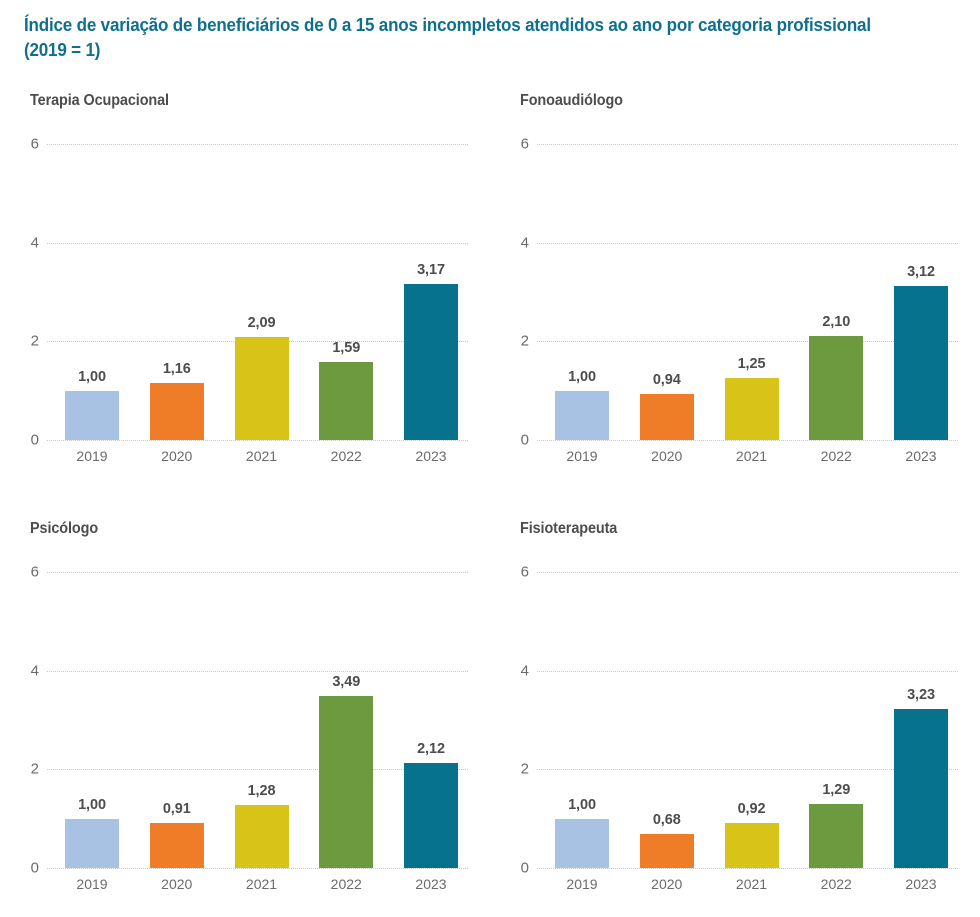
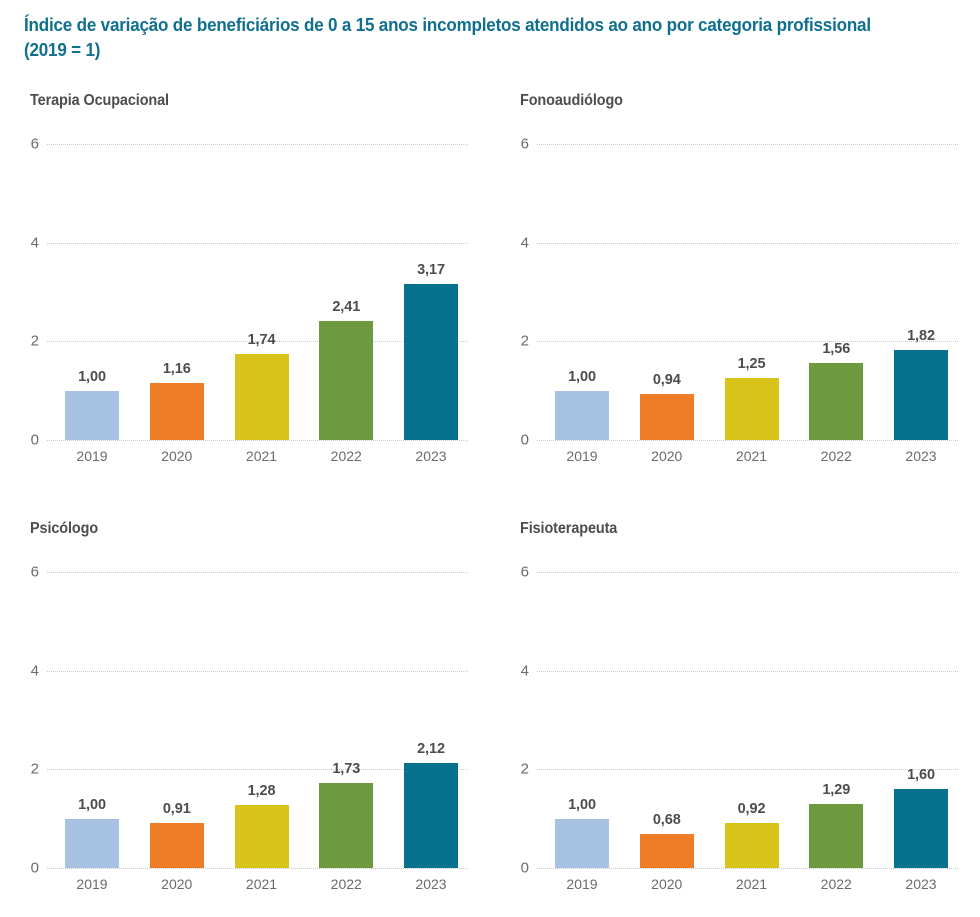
Terapia Ocupacional/2021: 2,09 -> 1,74
Terapia Ocupacional/2022: 1,59 -> 2,41
Fonoaudiólogo/2022: 2,10 -> 1,56
Fonoaudiólogo/2023: 3,12 -> 1,82
Psicólogo/2022: 3,49 -> 1,73
Fisioterapeuta/2023: 3,23 -> 1,60
